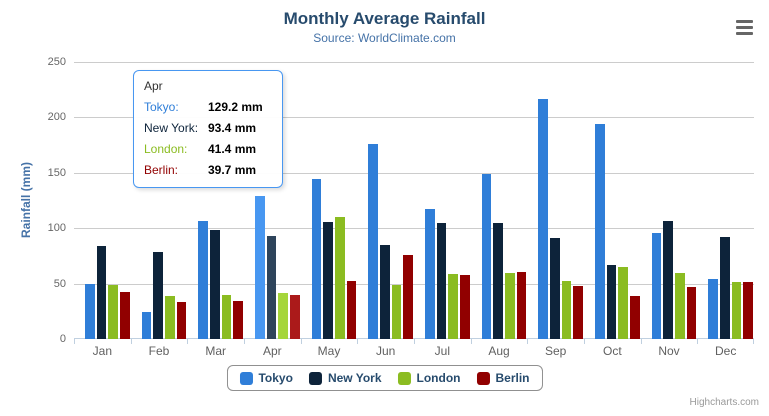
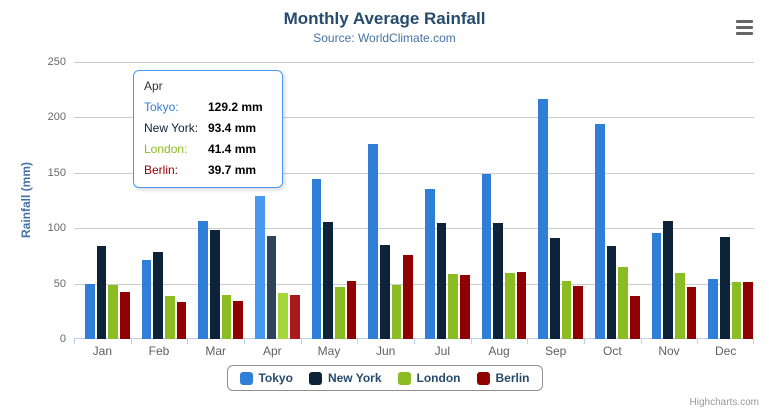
Tokyo/Feb: 24 -> 72
London/May: 110 -> 47
Tokyo/Jul: 117 -> 136
New York/Oct: 67 -> 84
